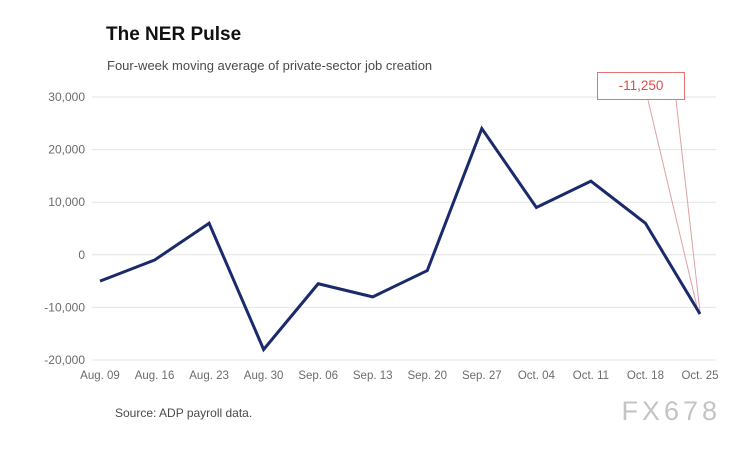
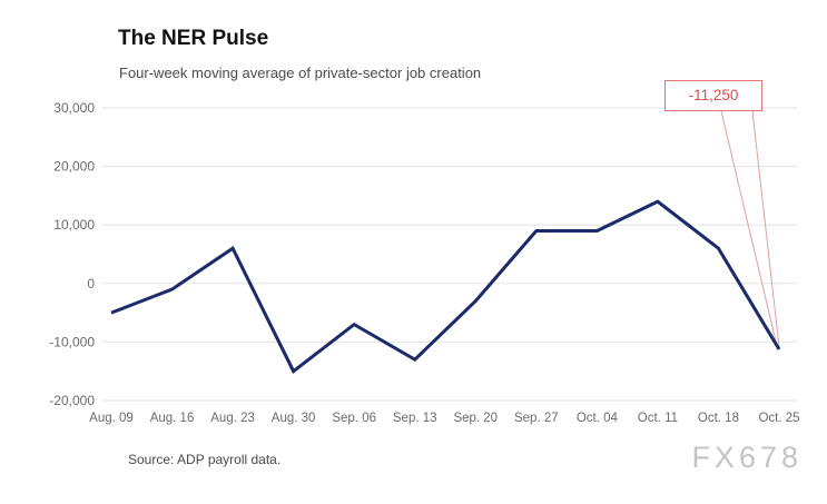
Aug. 30: -18000 -> -15000
Sep. 06: -6000 -> -7000
Sep. 13: -8000 -> -13000
Sep. 27: 24000 -> 9000
